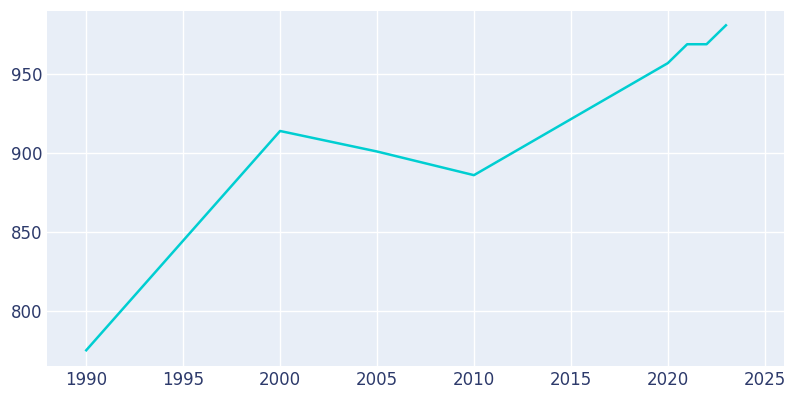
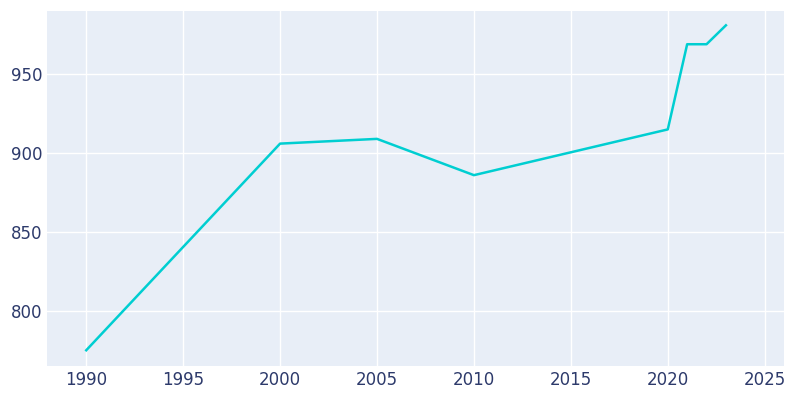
2000: 914 -> 906
2005: 901 -> 909
2020: 957 -> 915
